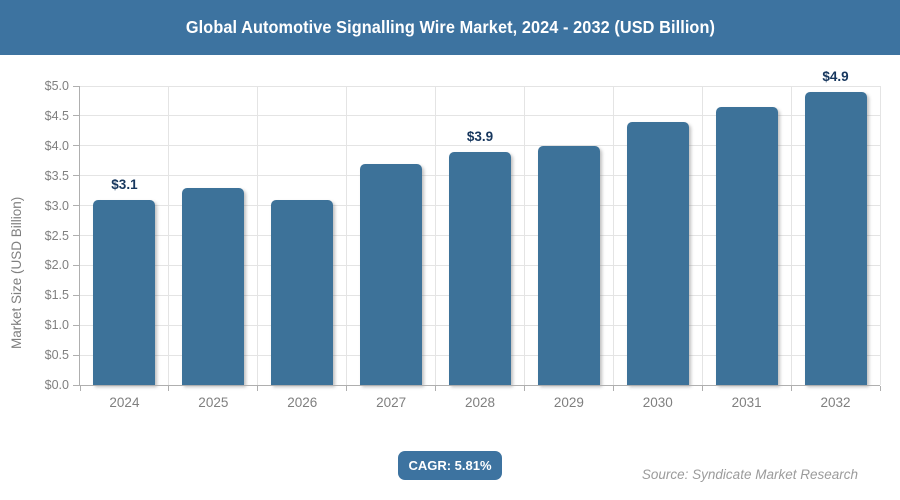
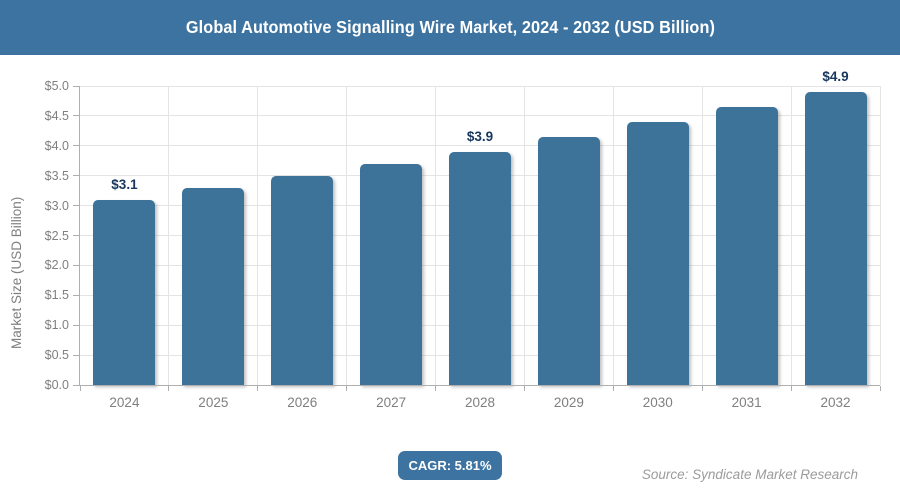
2026: $3.1 -> $3.5
2029: $4.0 -> $4.2
